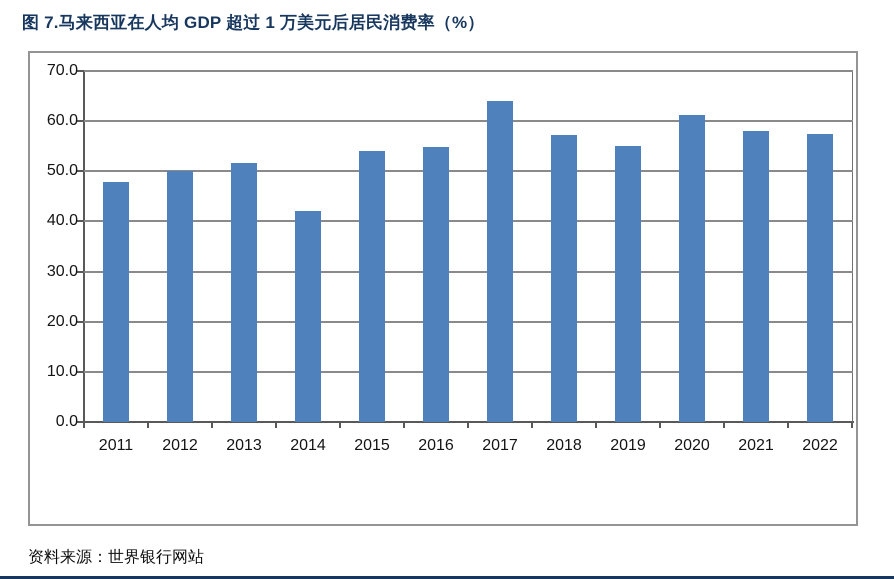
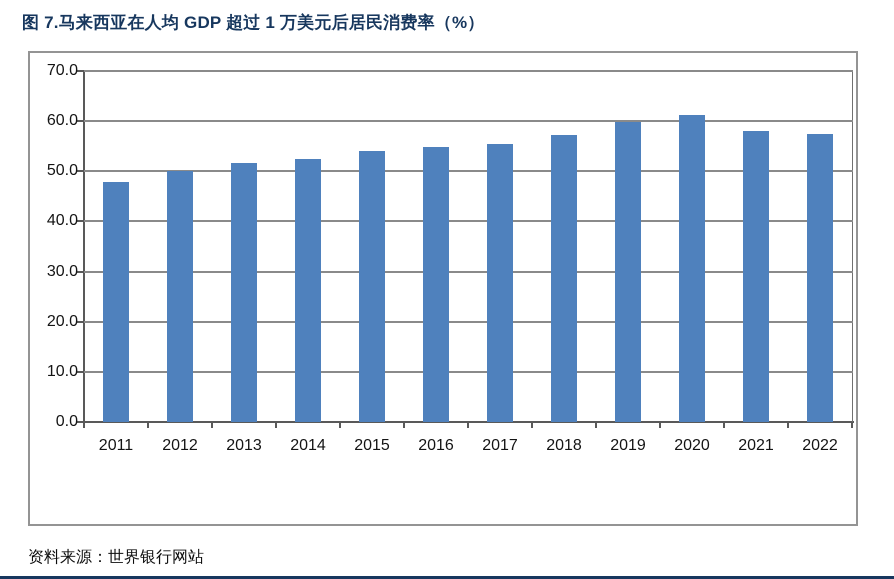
2014: 42 -> 52
2017: 64 -> 55
2019: 55 -> 60
